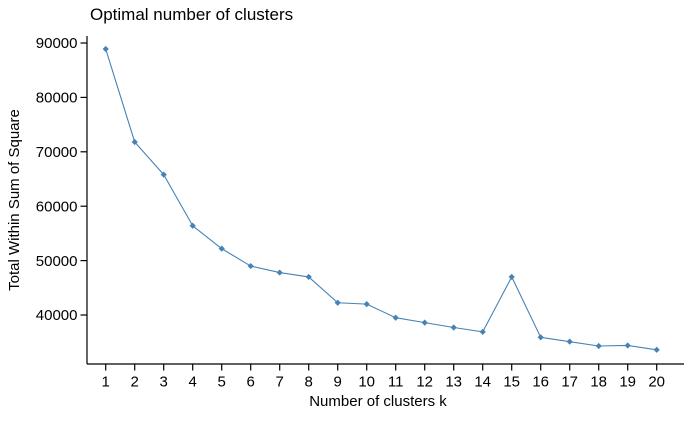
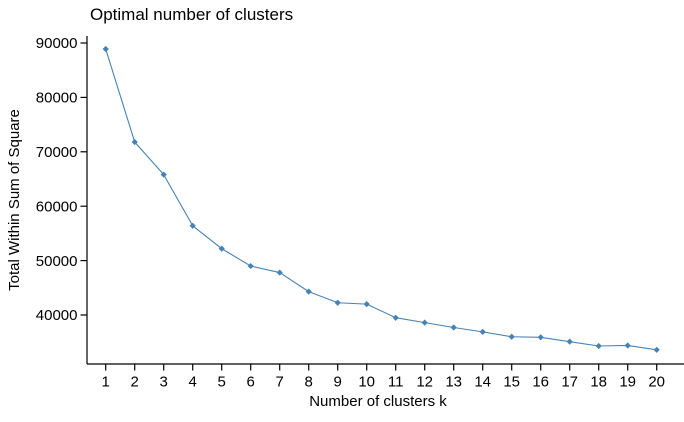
8: 47000 -> 44000
15: 47000 -> 36000
